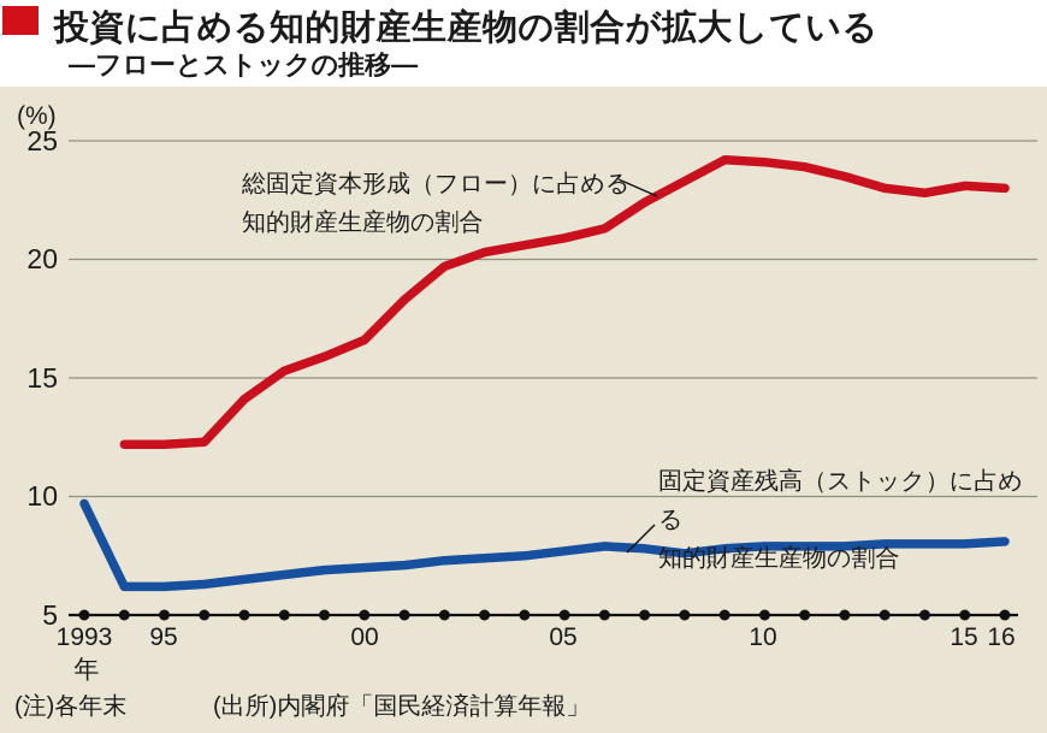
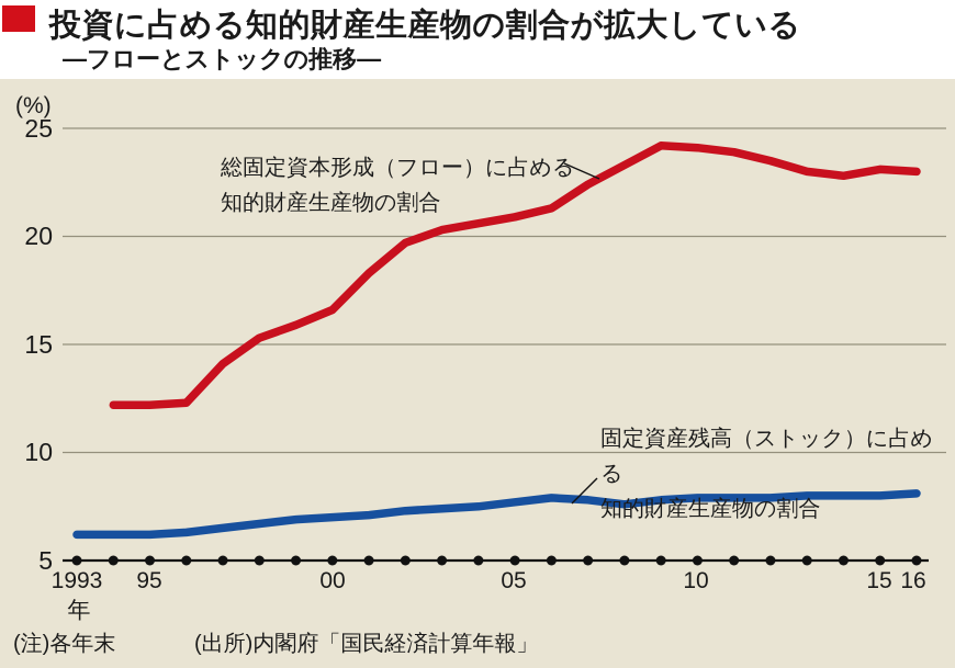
固定資産残高（ストック）に占める知的財産生産物の割合/1993: 9.7 -> 6.2
